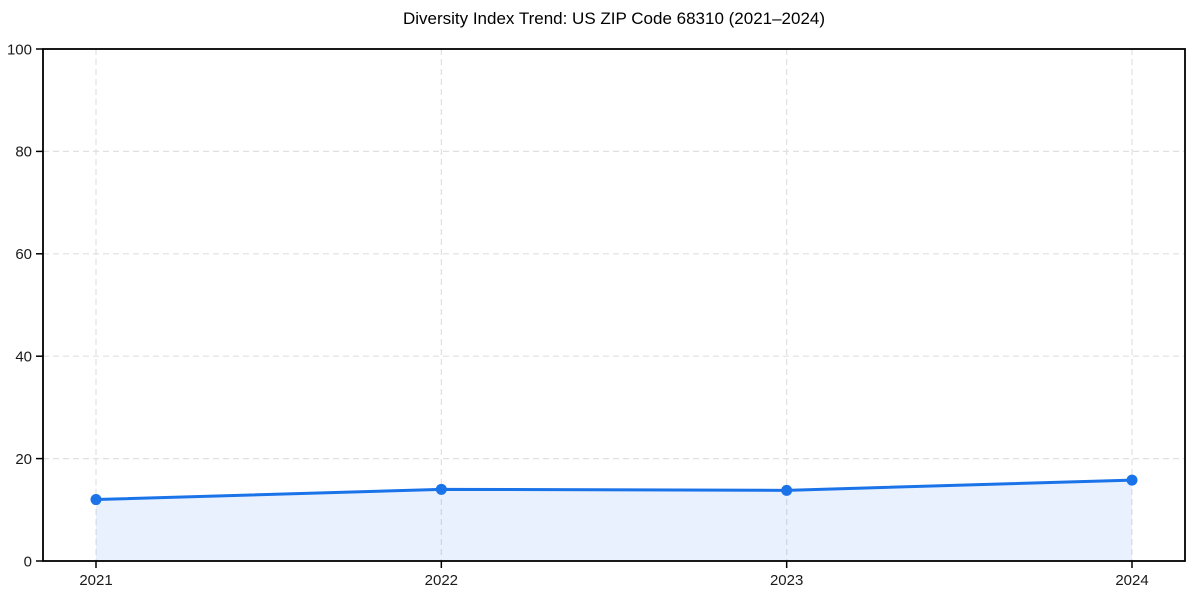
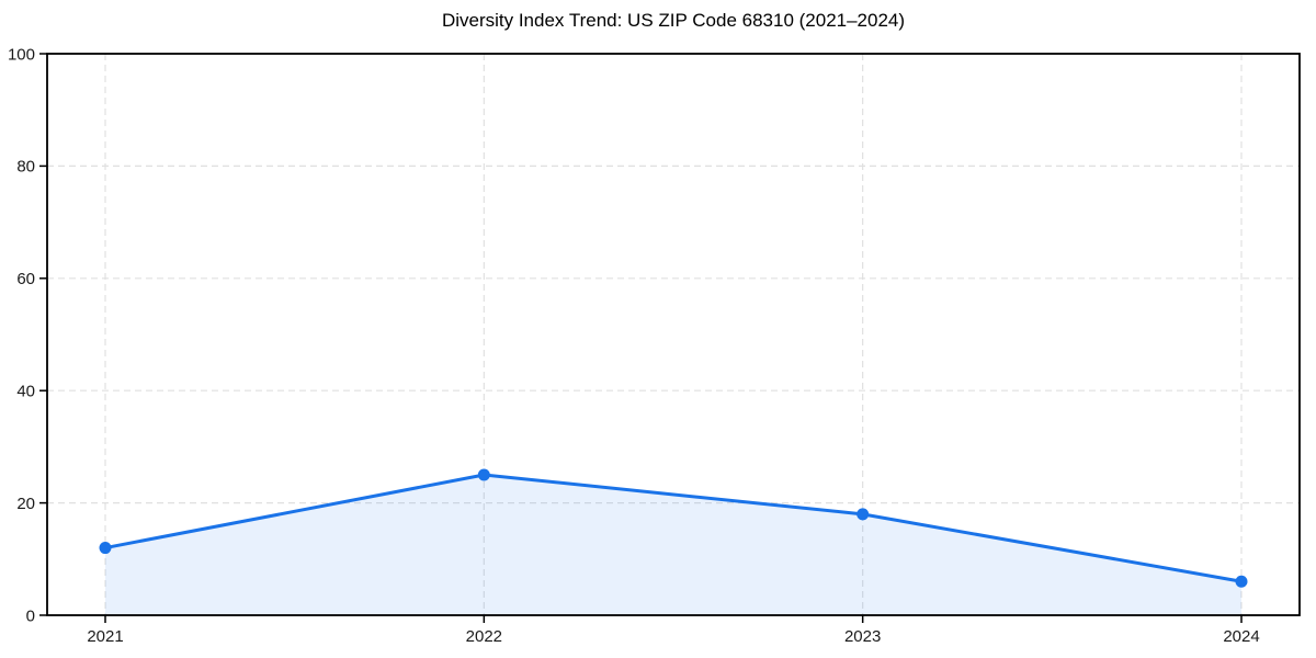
2022: 14 -> 25
2023: 14 -> 18
2024: 16 -> 6
